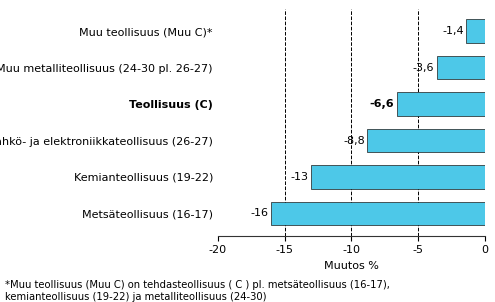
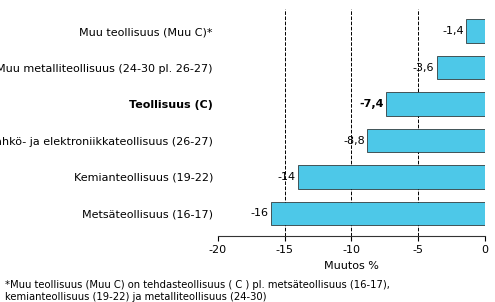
Teollisuus (C): -6,6 -> -7,4
Kemianteollisuus (19-22): -13 -> -14
